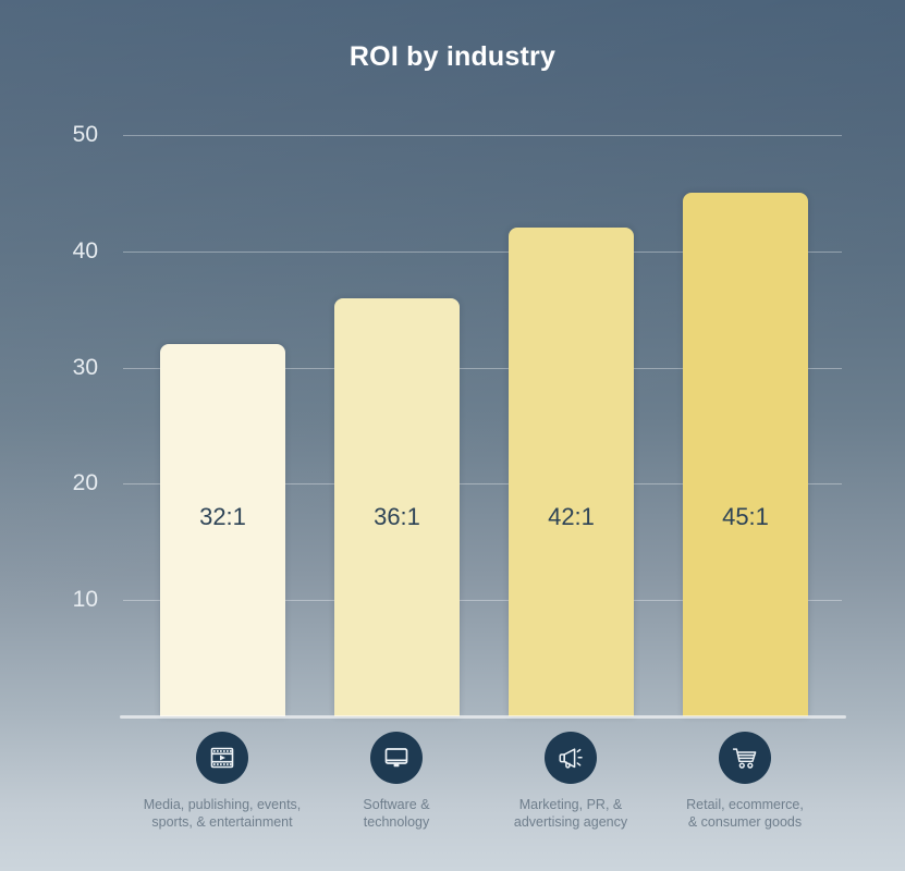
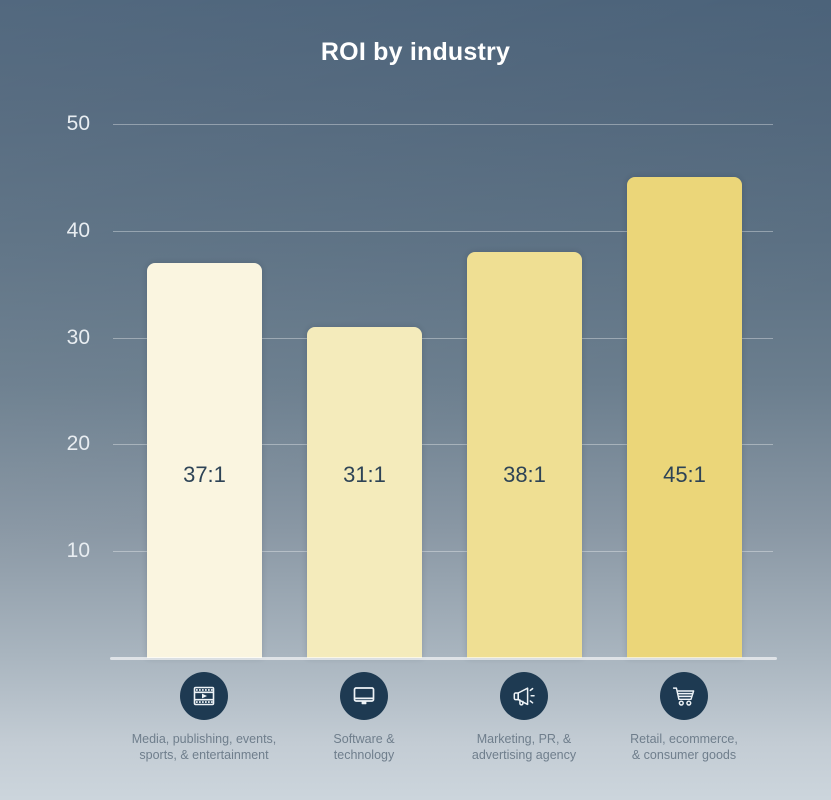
Media, publishing, events, sports, & entertainment: 32 -> 37
Software & technology: 36 -> 31
Marketing, PR, & advertising agency: 42 -> 38
